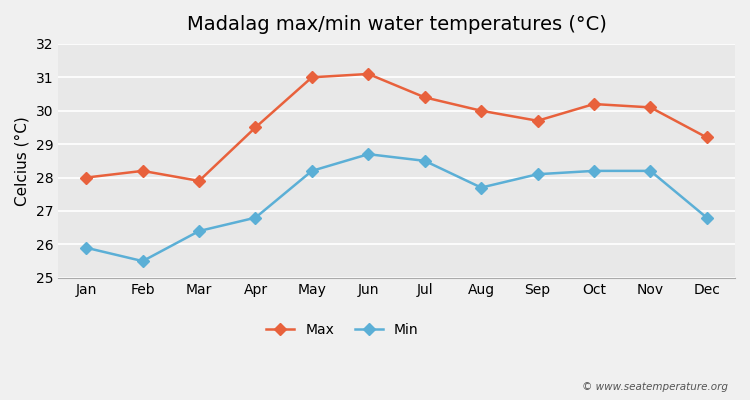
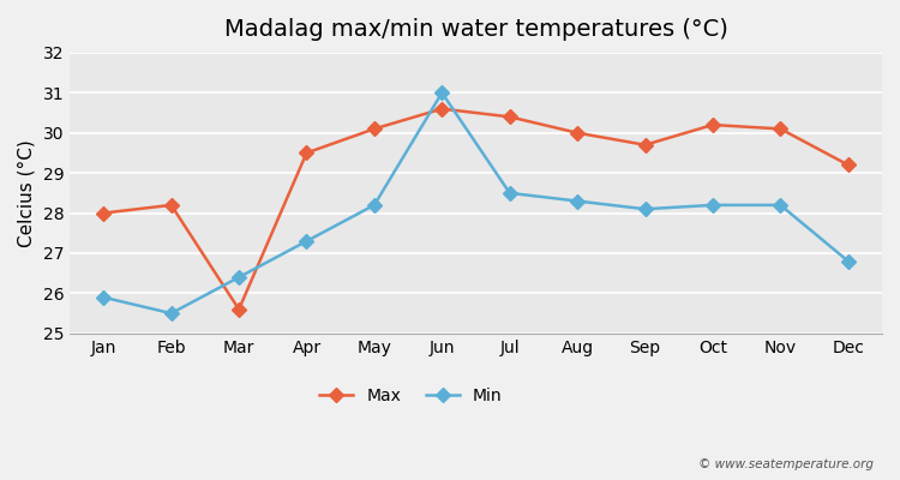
Max/Mar: 27.9 -> 25.6
Min/Apr: 26.8 -> 27.3
Max/May: 31.0 -> 30.1
Max/Jun: 31.1 -> 30.6
Min/Jun: 28.7 -> 31.0
Min/Aug: 27.7 -> 28.3
